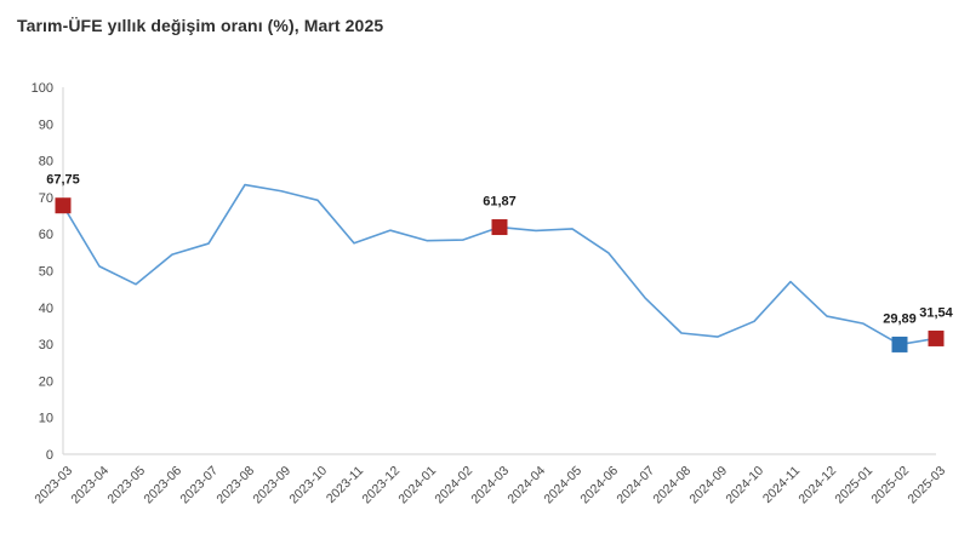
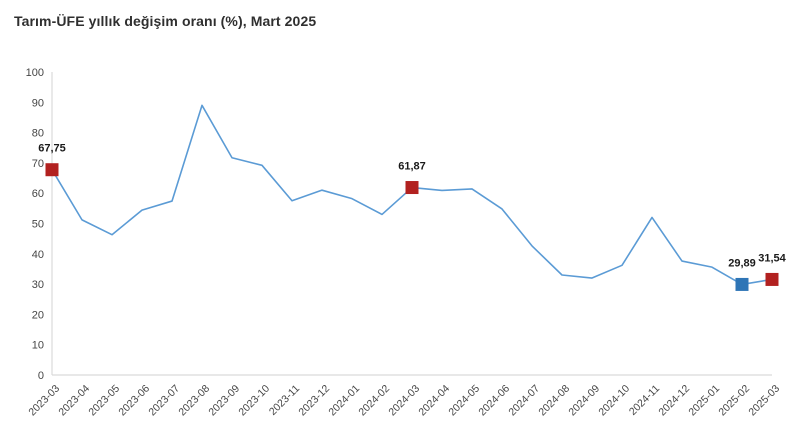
2023-08: 73 -> 89
2024-02: 58 -> 53
2024-11: 47 -> 52
